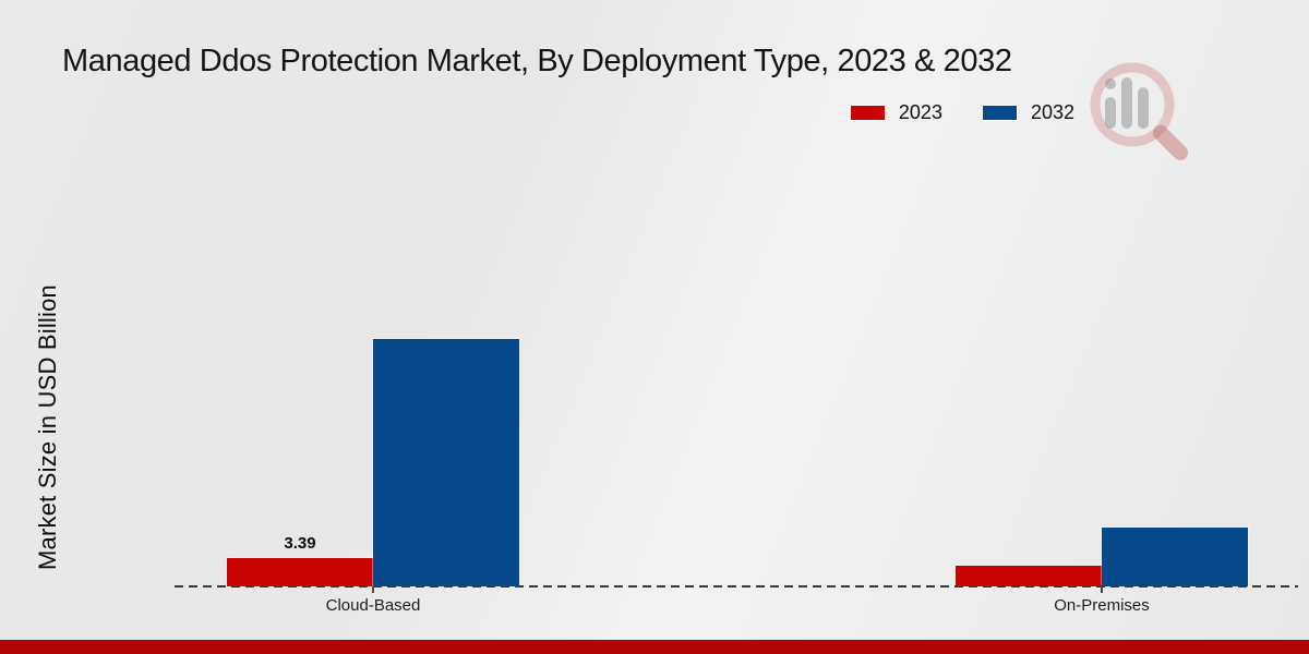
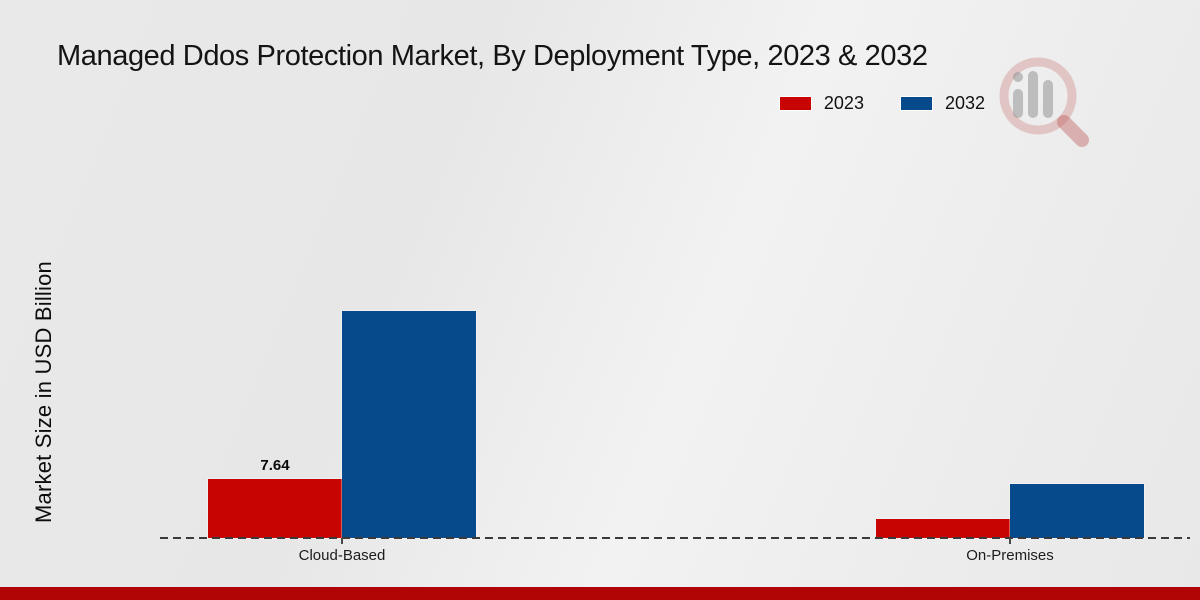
2023/Cloud-Based: 3.39 -> 7.64
